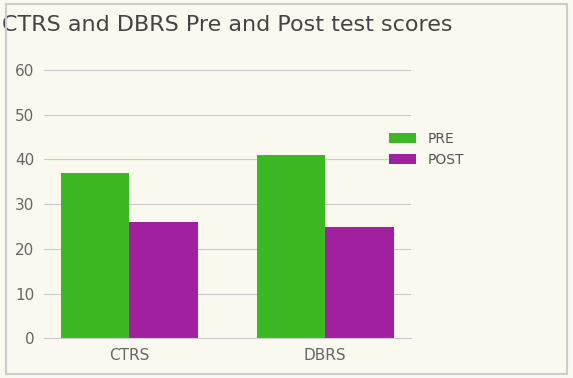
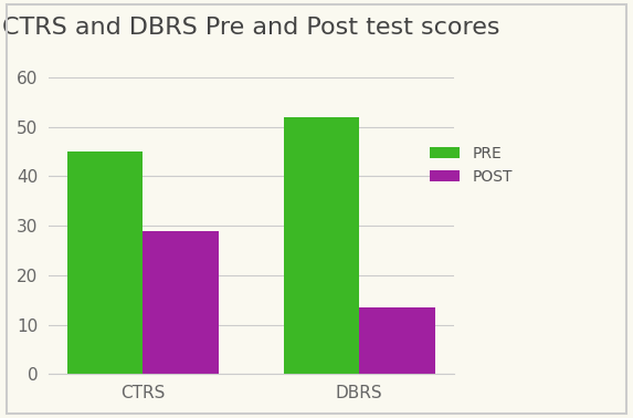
PRE/CTRS: 37 -> 45
POST/CTRS: 26.0 -> 29.0
PRE/DBRS: 41 -> 52
POST/DBRS: 25.0 -> 13.5
